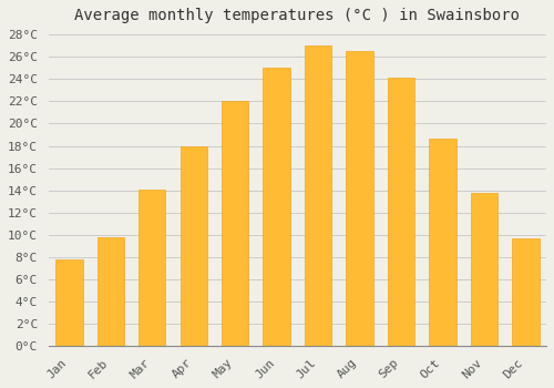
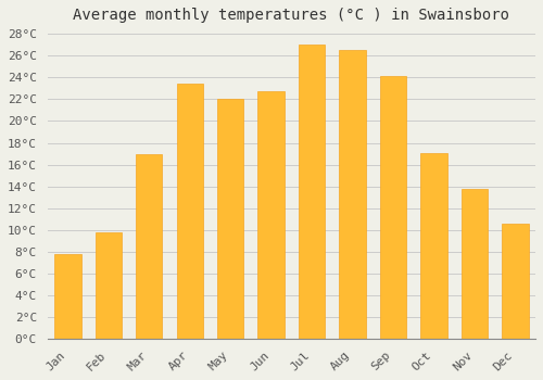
Mar: 14.1°C -> 17.0°C
Apr: 18.0°C -> 23.4°C
Jun: 25.0°C -> 22.7°C
Oct: 18.7°C -> 17.1°C
Dec: 9.7°C -> 10.6°C
